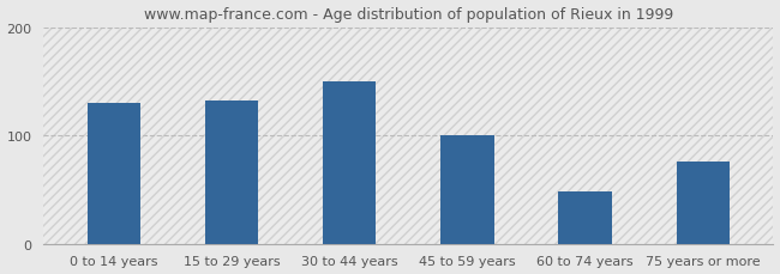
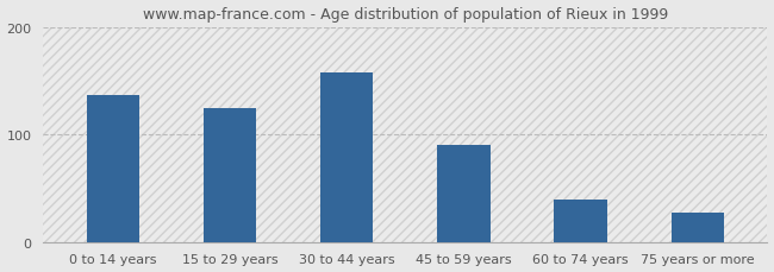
0 to 14 years: 130 -> 137
15 to 29 years: 132 -> 125
30 to 44 years: 150 -> 158
45 to 59 years: 100 -> 90
60 to 74 years: 48 -> 40
75 years or more: 76 -> 27
